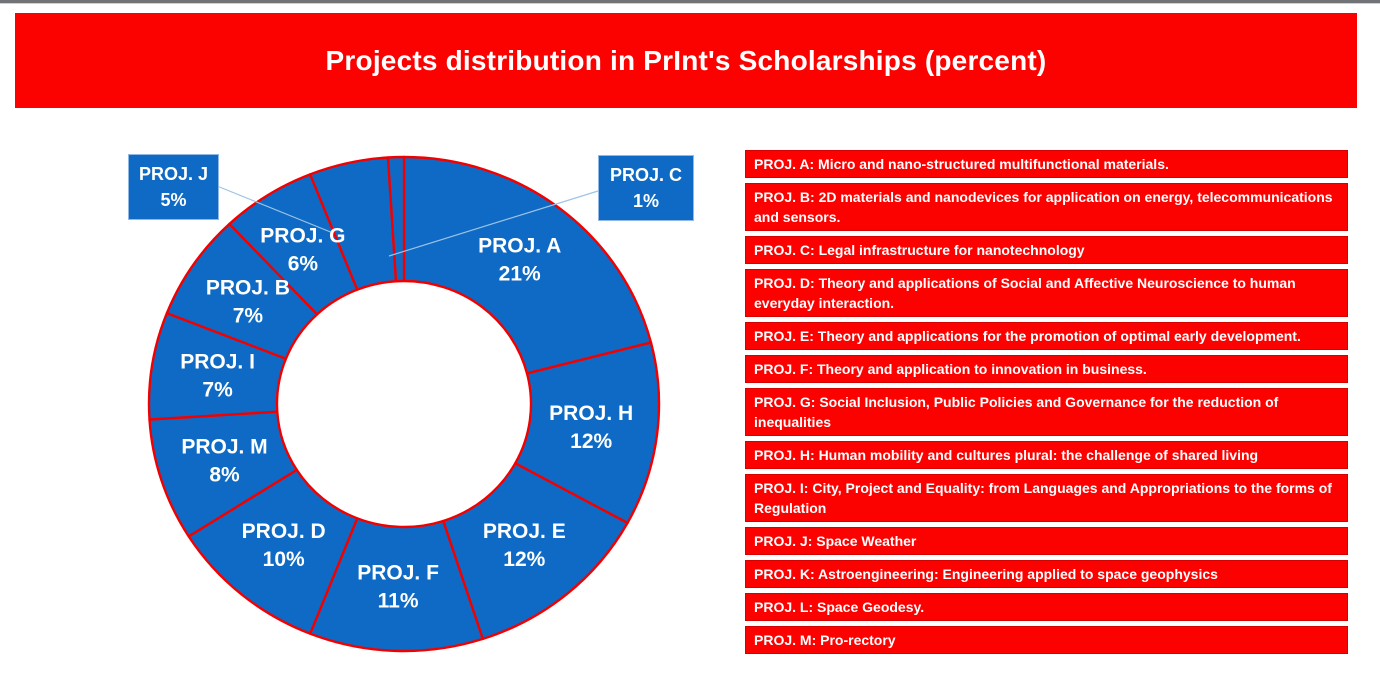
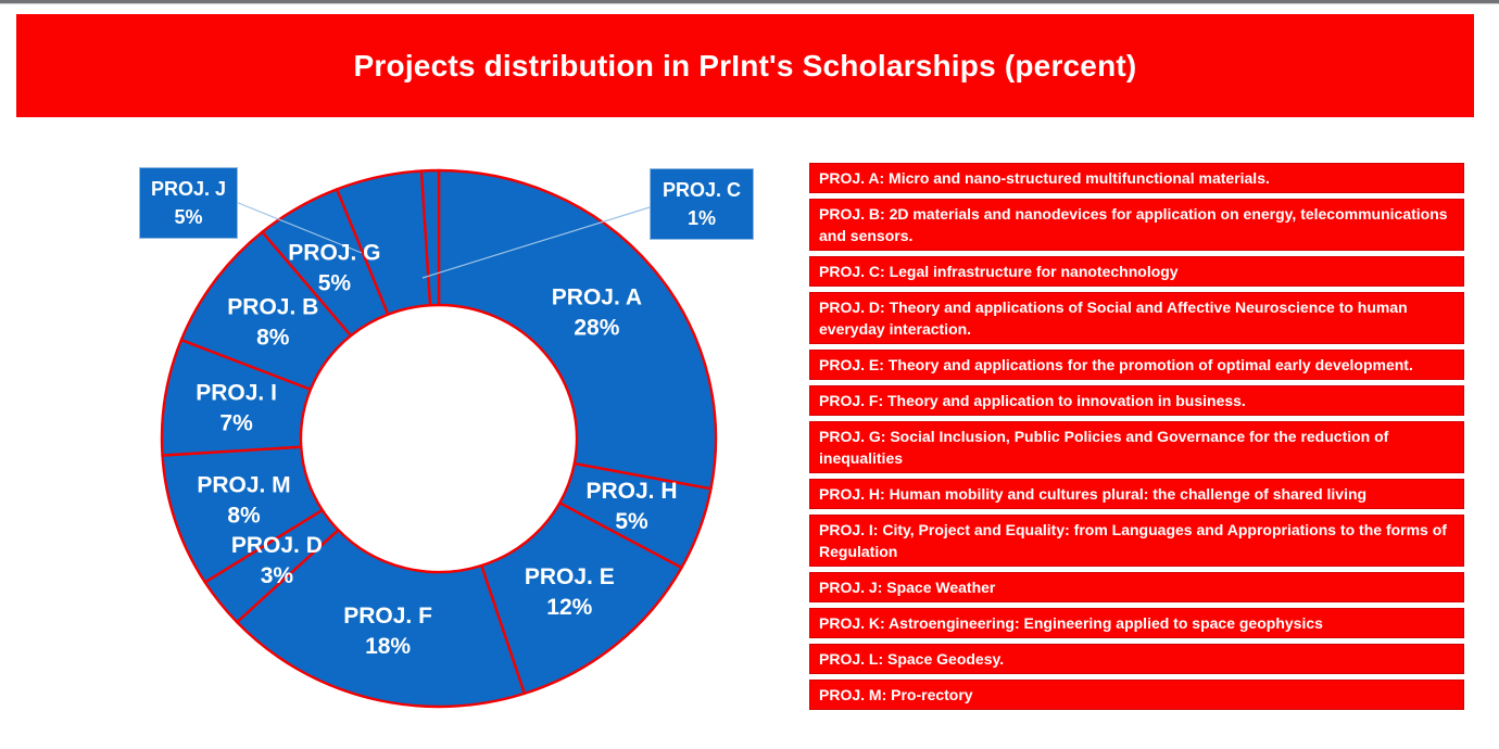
PROJ. A: 21% -> 28%
PROJ. H: 12% -> 5%
PROJ. F: 11% -> 18%
PROJ. D: 10% -> 3%
PROJ. B: 7% -> 8%
PROJ. G: 6% -> 5%
